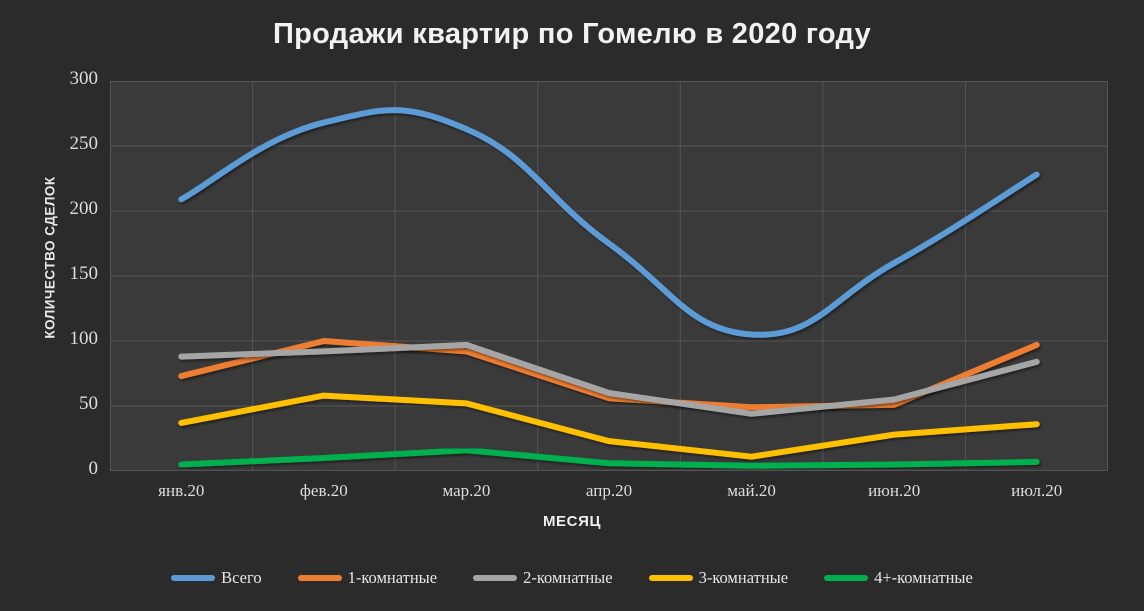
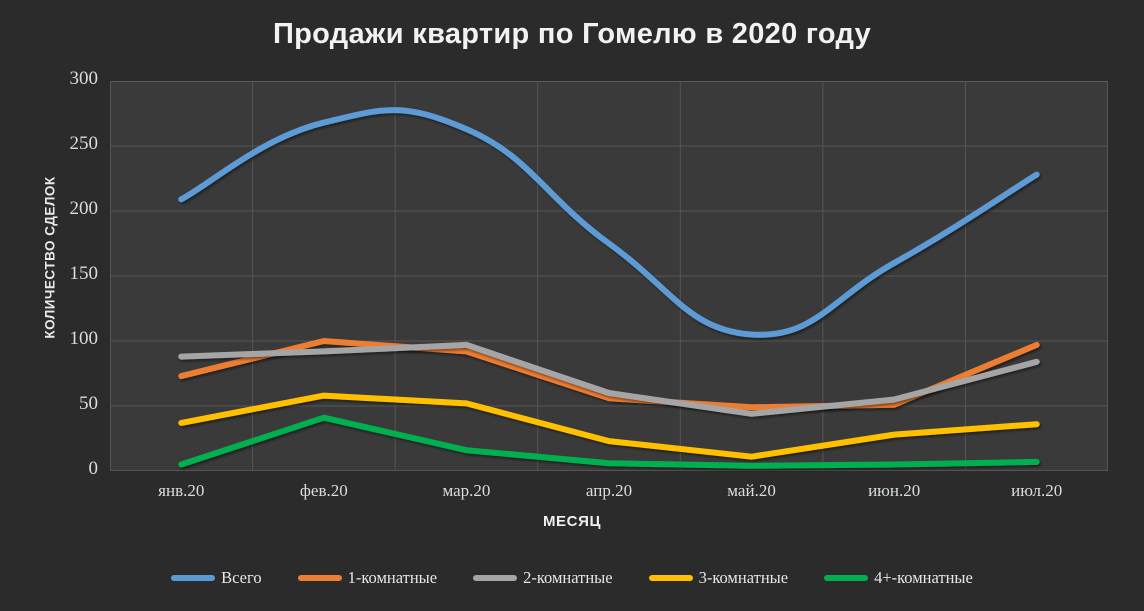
4+-комнатные/фев.20: 10 -> 41
